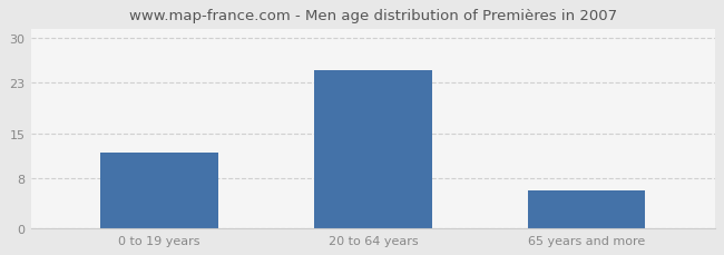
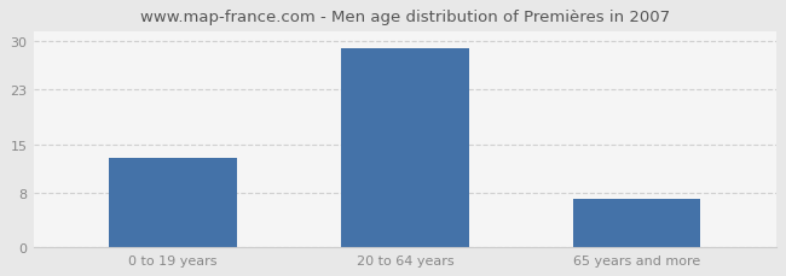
0 to 19 years: 12 -> 13
20 to 64 years: 25 -> 29
65 years and more: 6 -> 7
